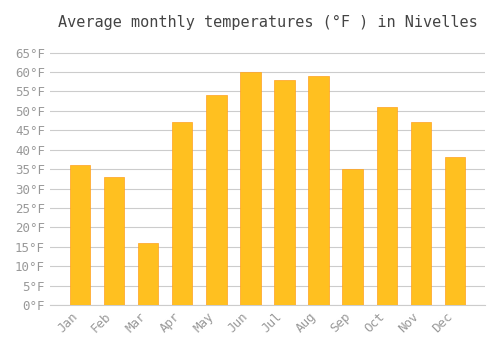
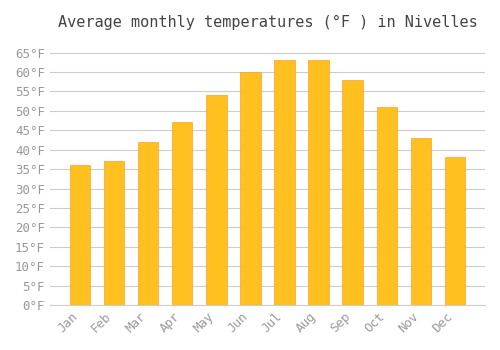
Feb: 33°F -> 37°F
Mar: 16°F -> 42°F
Jul: 58°F -> 63°F
Aug: 59°F -> 63°F
Sep: 35°F -> 58°F
Nov: 47°F -> 43°F
